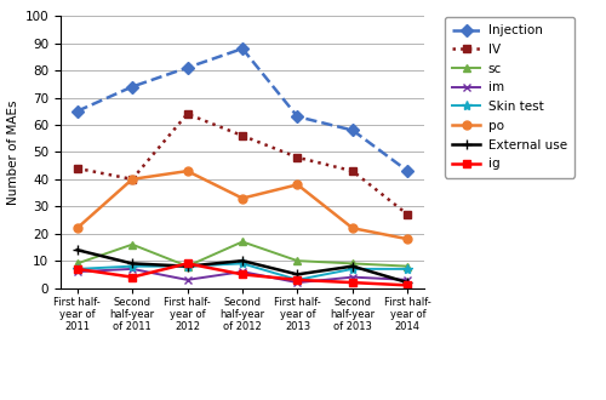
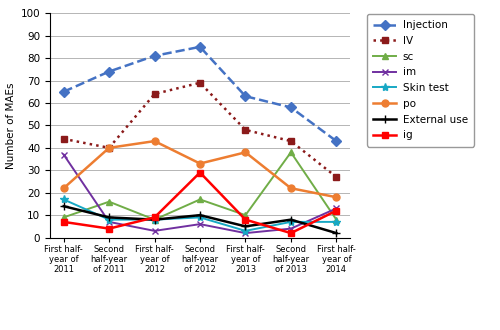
im/First half- year of 2011: 6 -> 37
Skin test/First half- year of 2011: 7 -> 17
Injection/Second half-year of 2012: 88 -> 85
IV/Second half-year of 2012: 56 -> 69
ig/Second half-year of 2012: 5 -> 29
ig/First half- year of 2013: 3 -> 8
sc/Second half-year of 2013: 9 -> 38
im/First half- year of 2014: 3 -> 13
ig/First half- year of 2014: 1 -> 12
